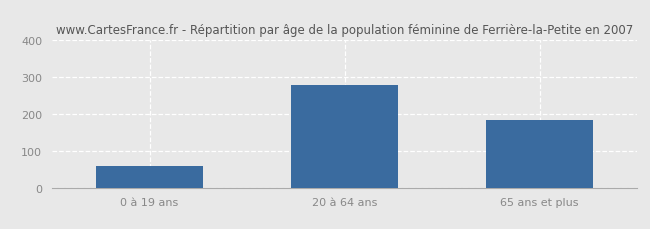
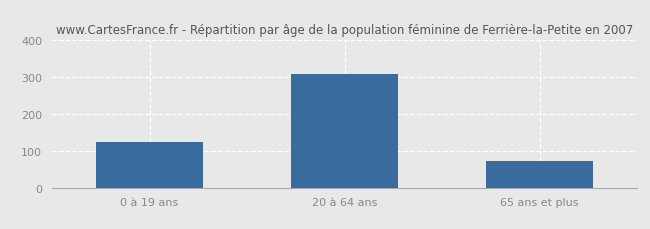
0 à 19 ans: 60 -> 125
20 à 64 ans: 280 -> 308
65 ans et plus: 185 -> 72
